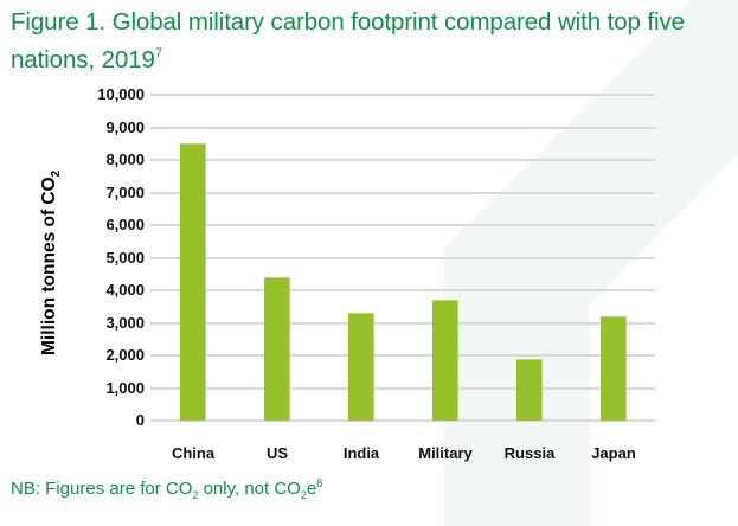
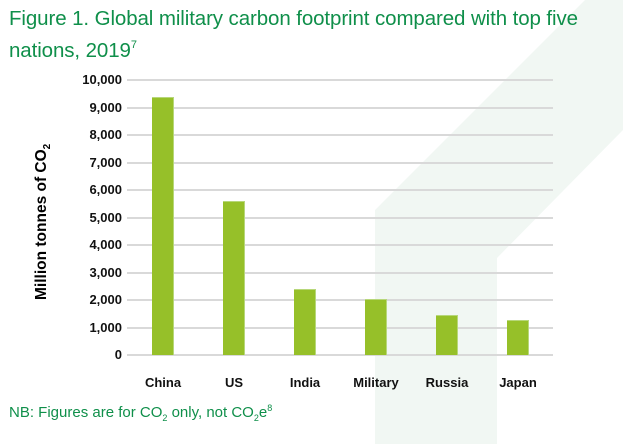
China: 8500 -> 9400
US: 4400 -> 5600
India: 3300 -> 2400
Military: 3700 -> 2000
Russia: 1900 -> 1400
Japan: 3200 -> 1300
